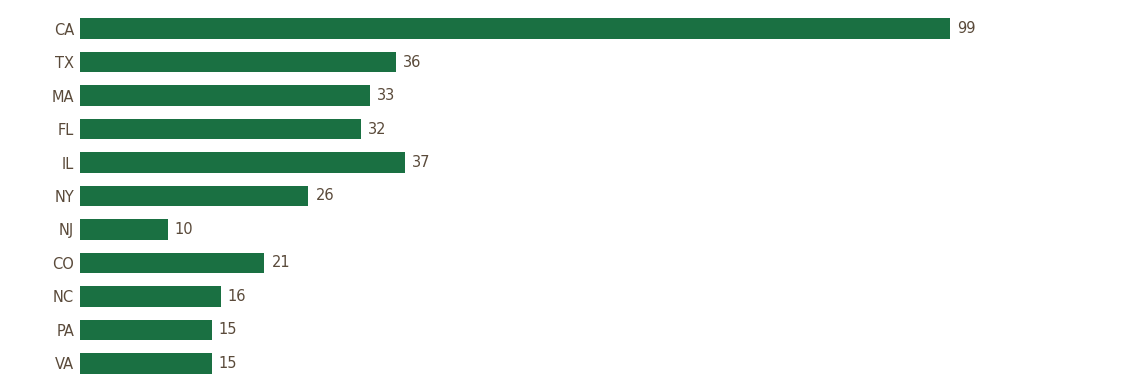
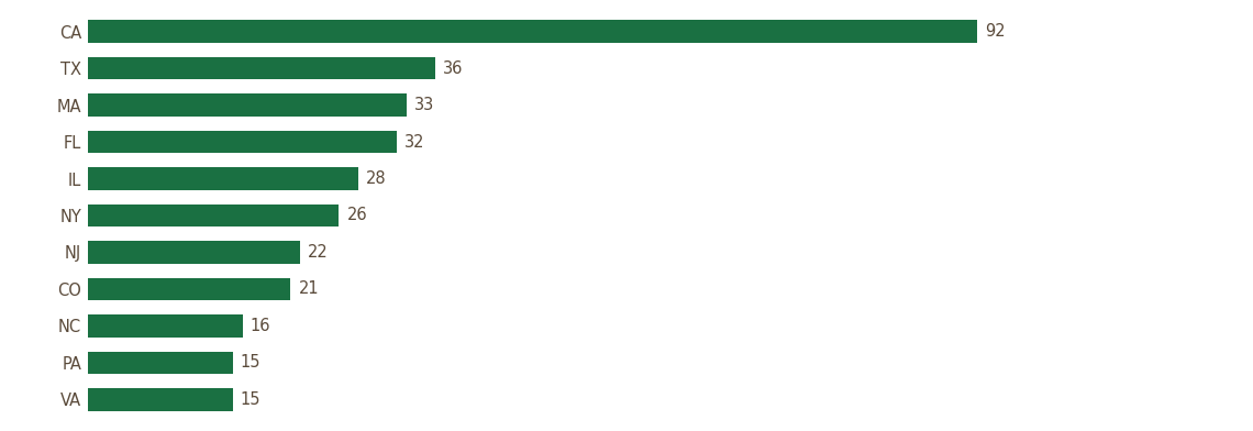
CA: 99 -> 92
IL: 37 -> 28
NJ: 10 -> 22
